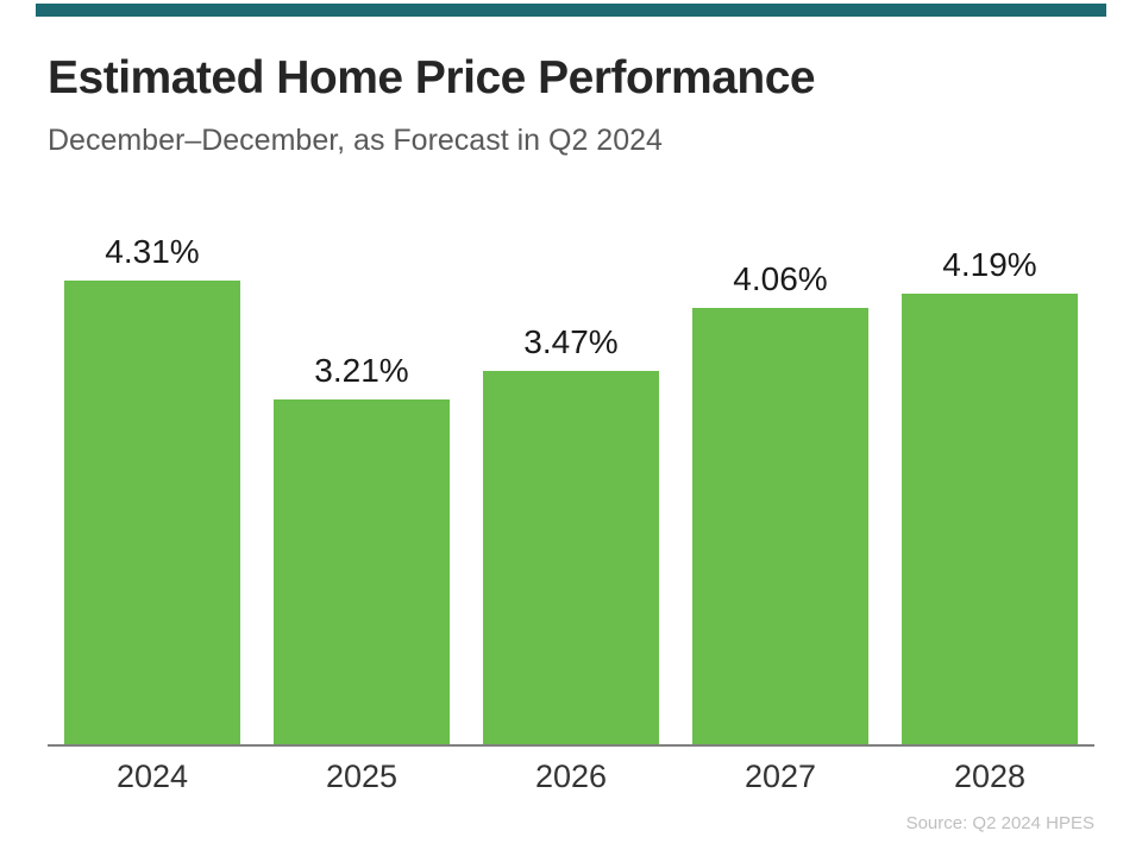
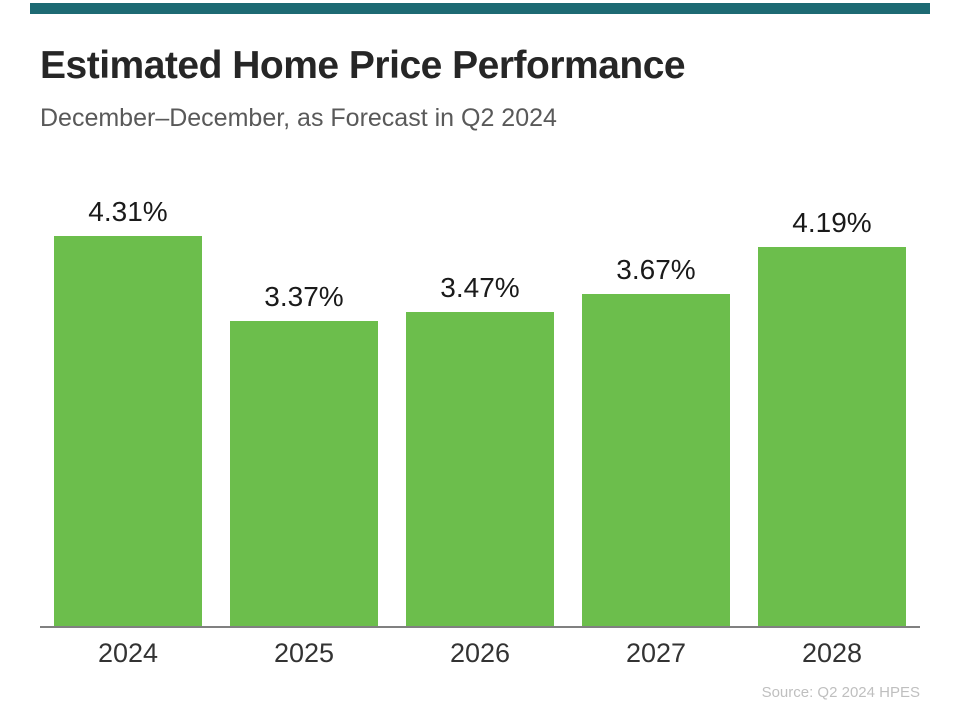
2025: 3.21% -> 3.37%
2027: 4.06% -> 3.67%
